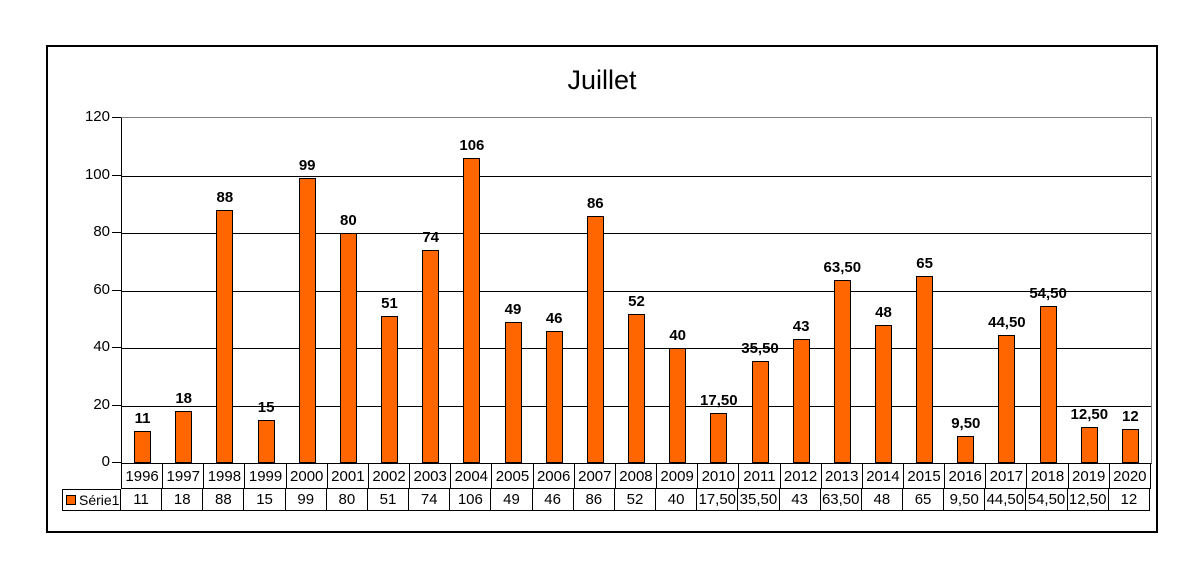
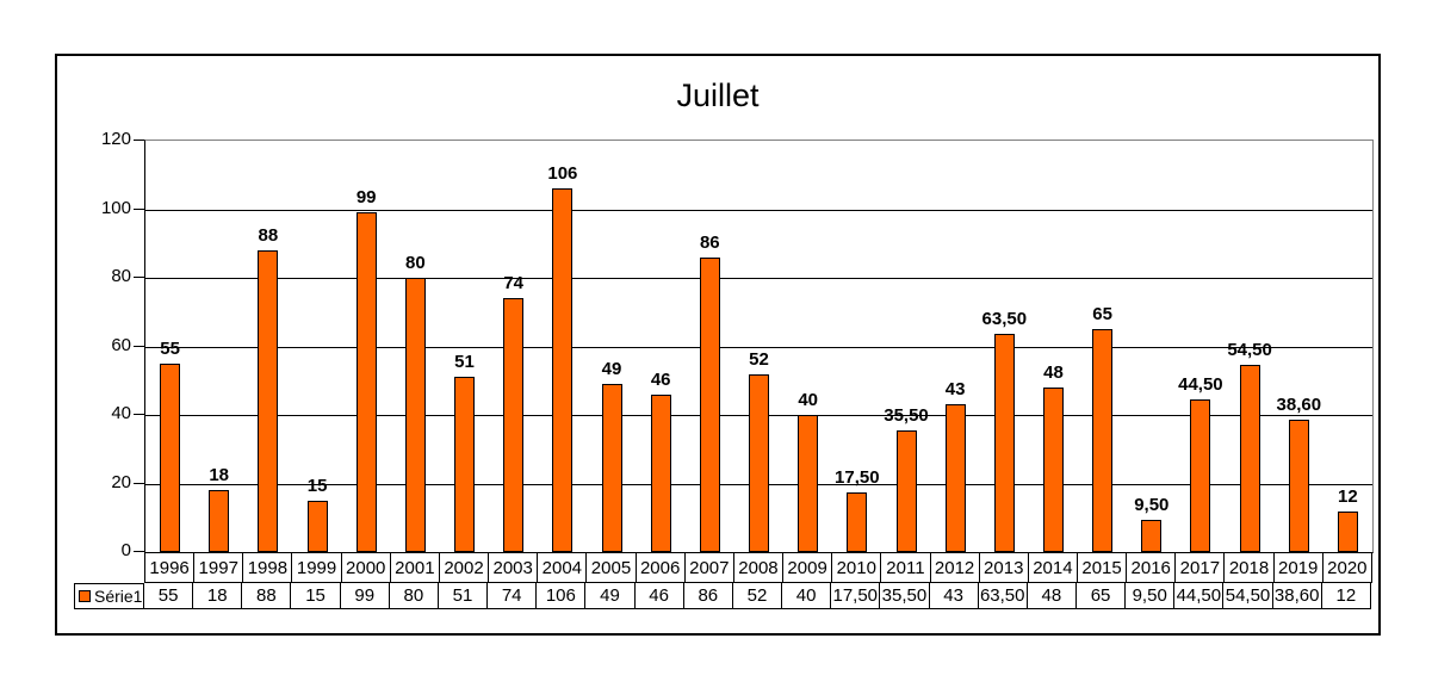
1996: 11 -> 55
2019: 12,50 -> 38,60
